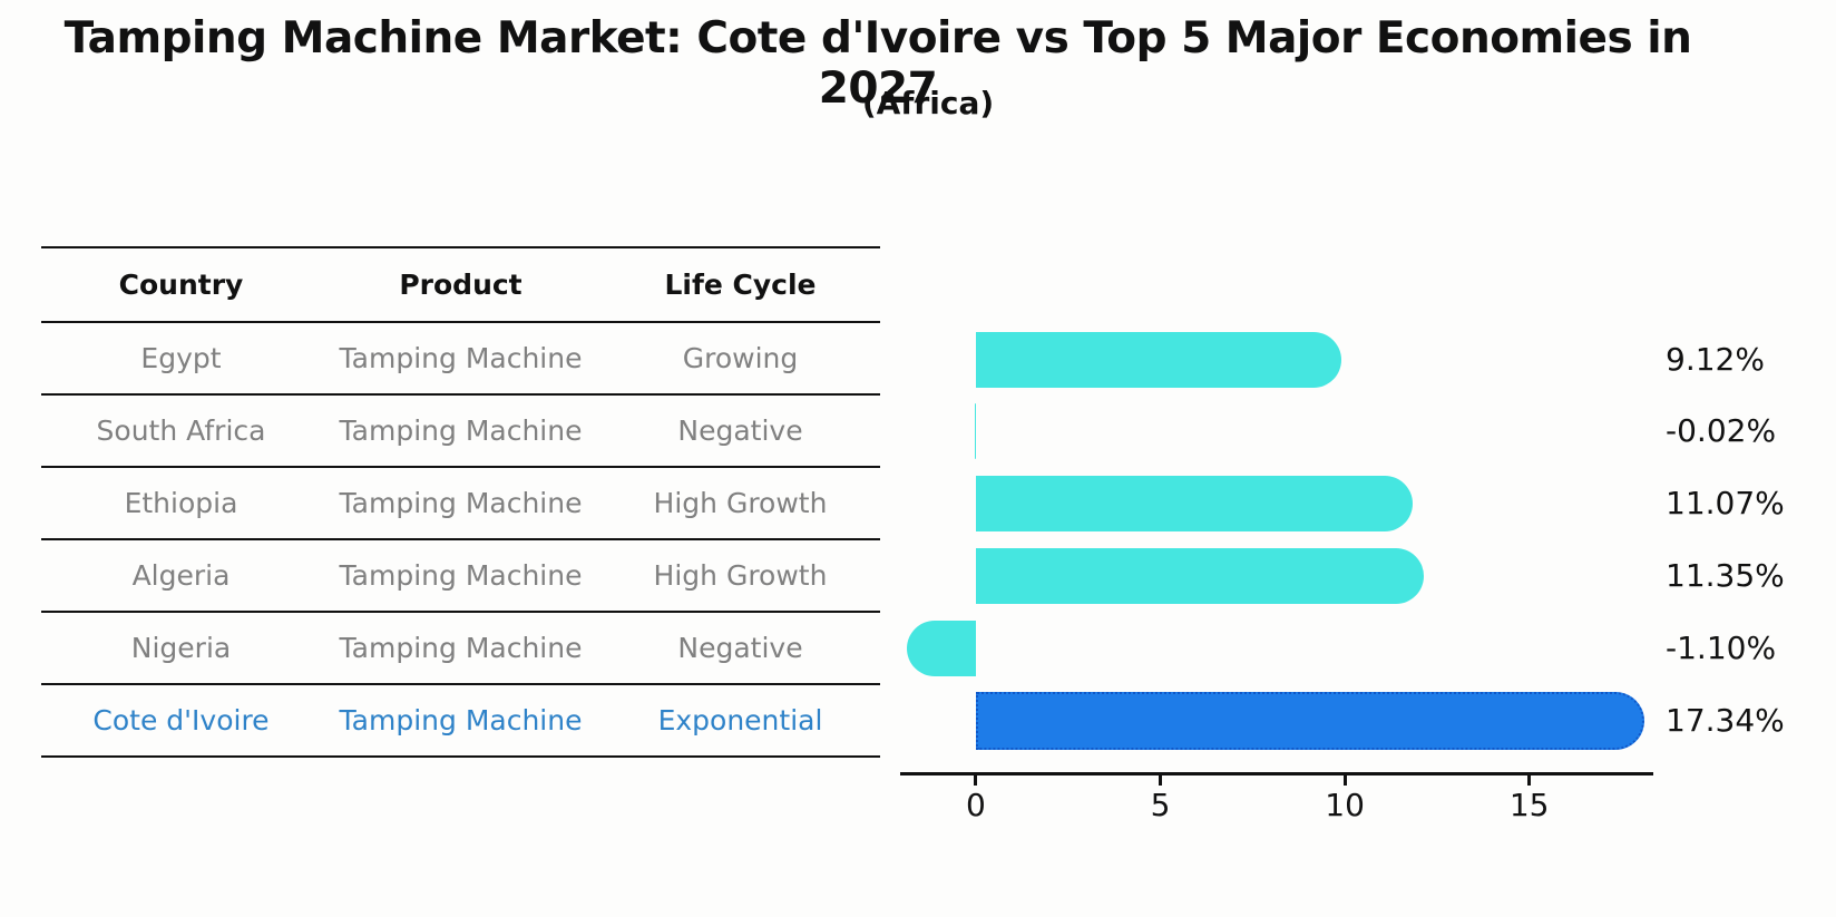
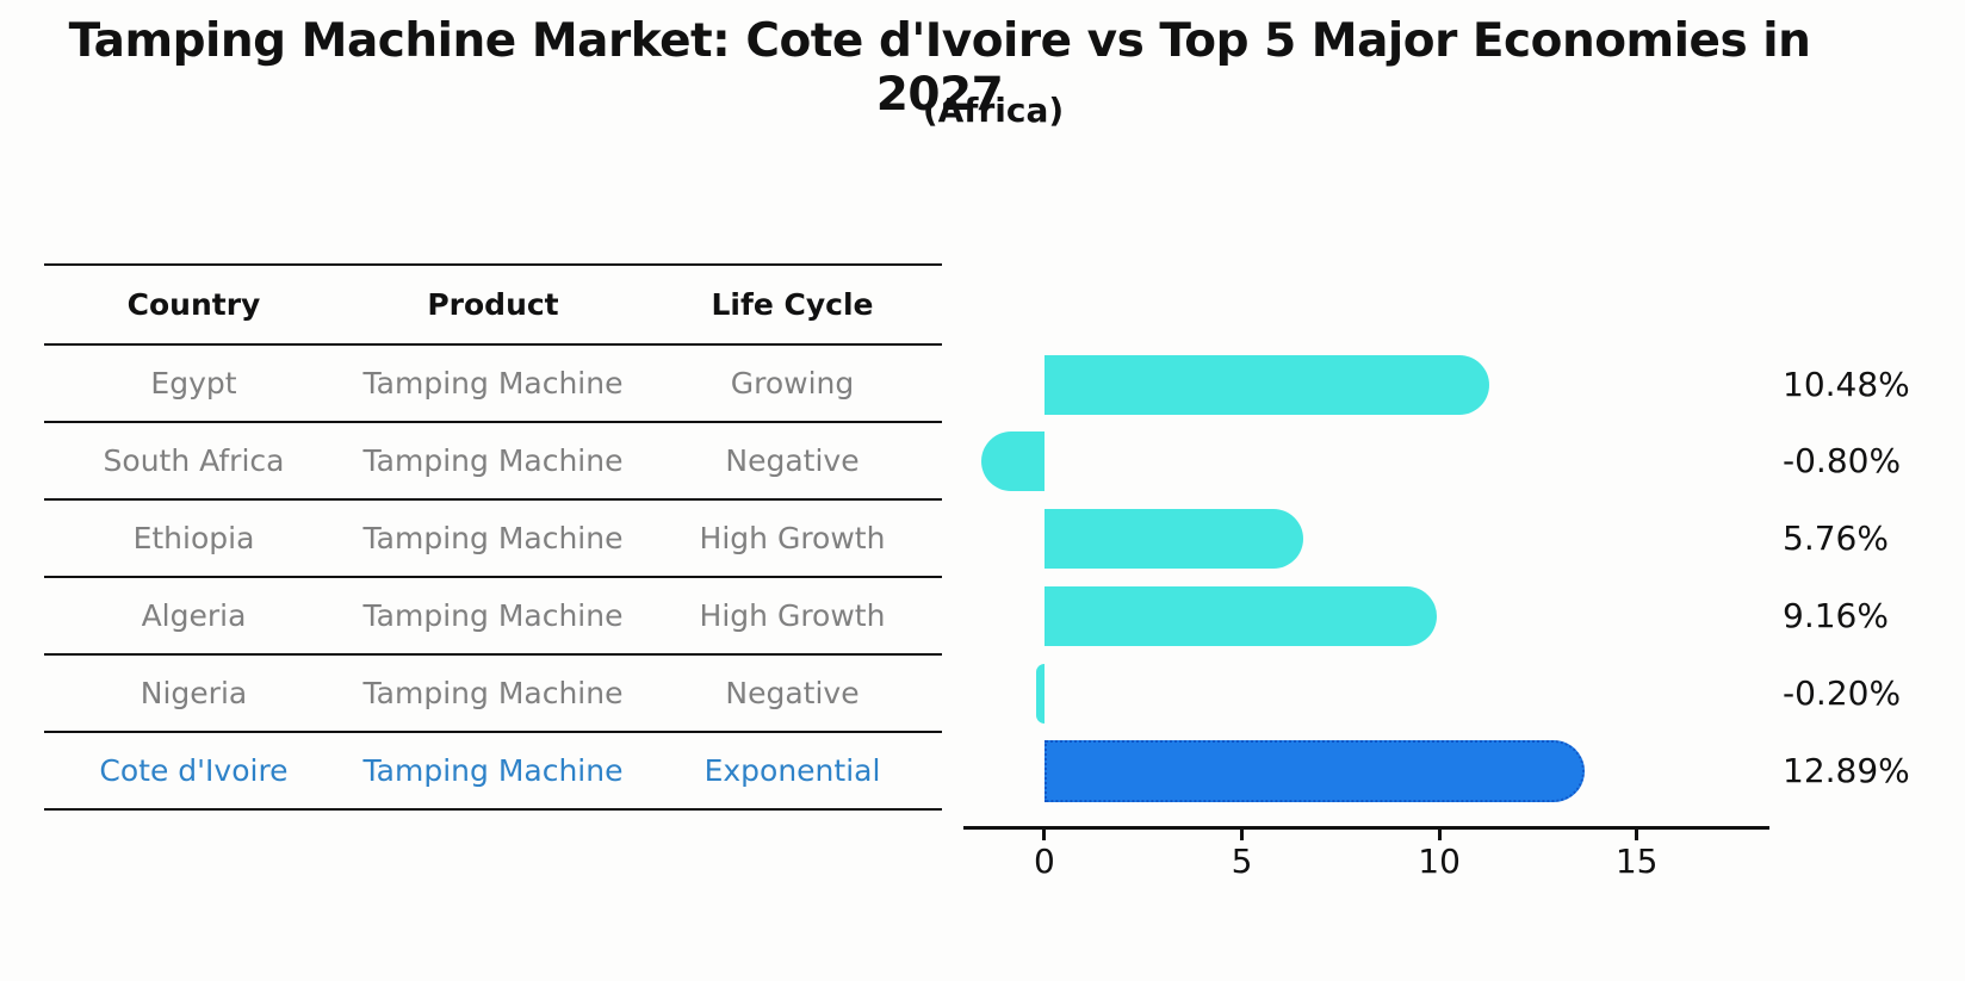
Egypt: 9.12% -> 10.48%
South Africa: -0.02% -> -0.80%
Ethiopia: 11.07% -> 5.76%
Algeria: 11.35% -> 9.16%
Nigeria: -1.10% -> -0.20%
Cote d'Ivoire: 17.34% -> 12.89%
